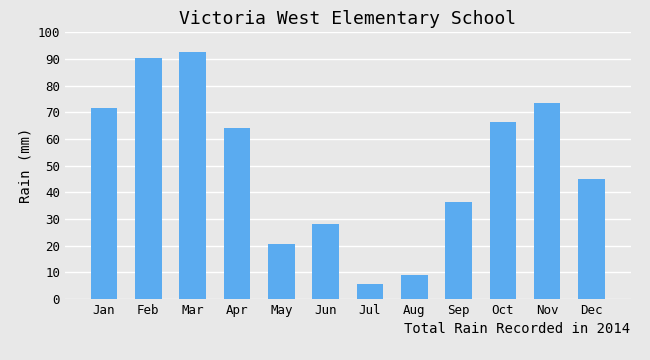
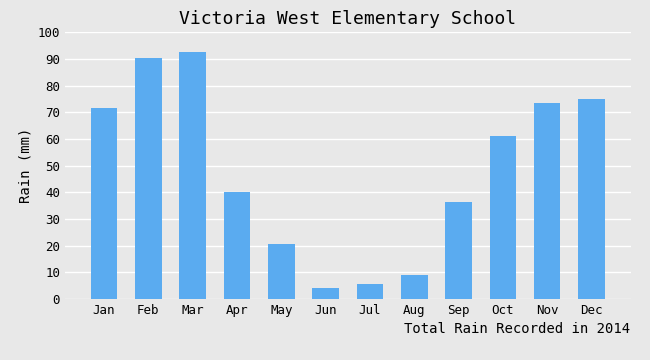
Apr: 64.0 -> 40.0
Jun: 28.0 -> 4.0
Oct: 66.5 -> 61.0
Dec: 45.0 -> 75.0
